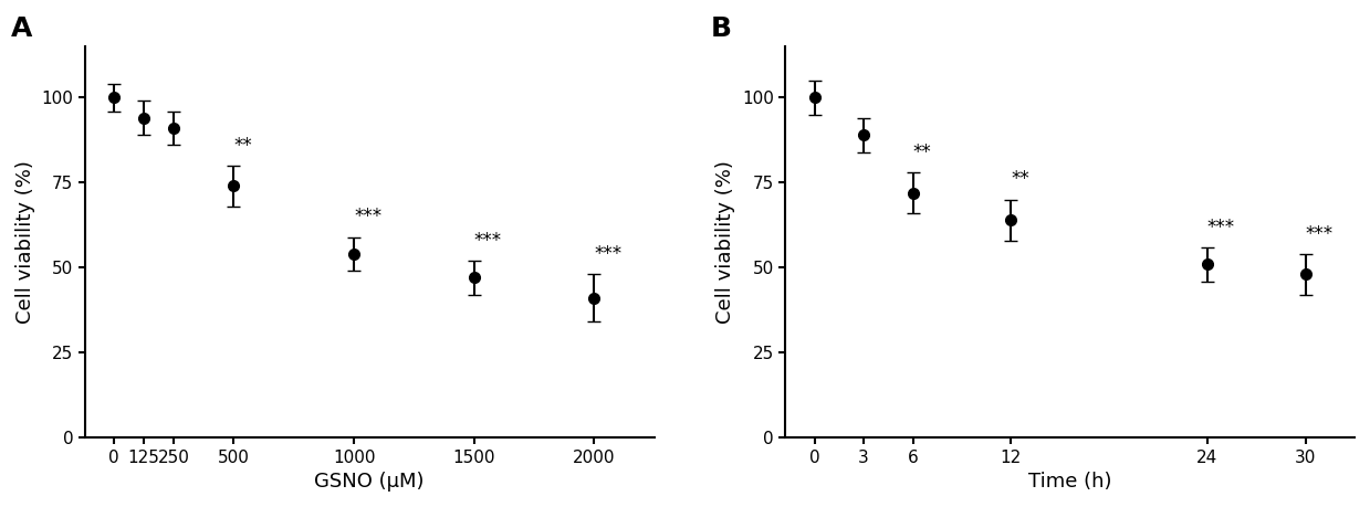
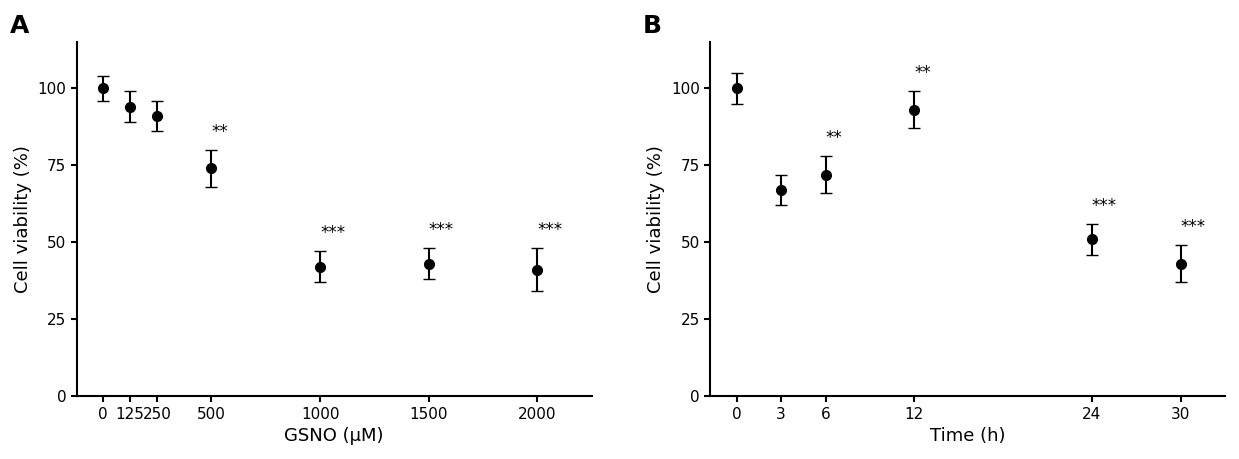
1000: 54 -> 42
1500: 47 -> 43
3: 89 -> 67
12: 64 -> 93
30: 48 -> 43
